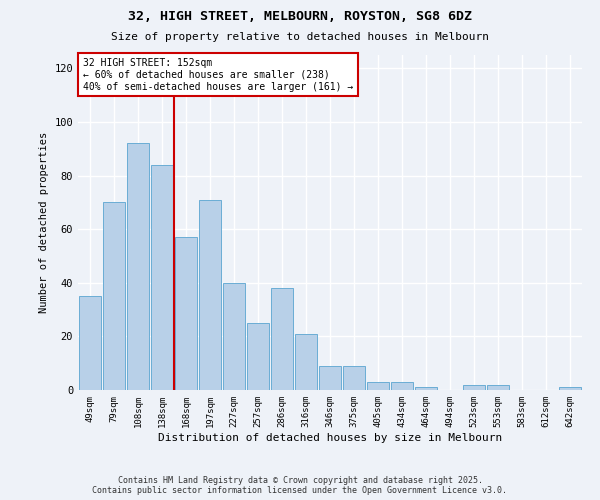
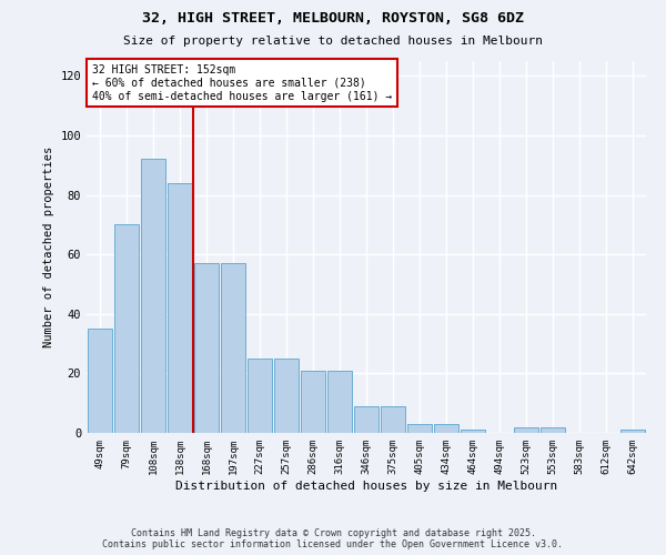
197sqm: 71 -> 57
227sqm: 40 -> 25
286sqm: 38 -> 21
